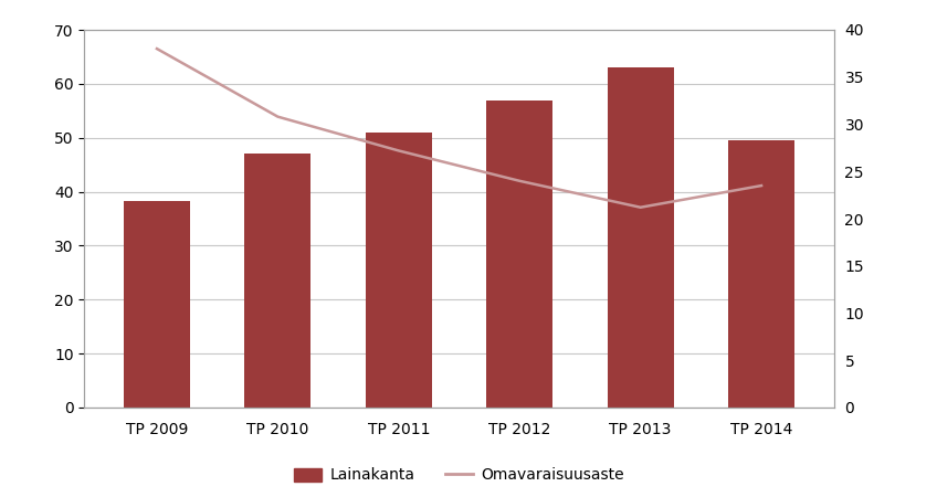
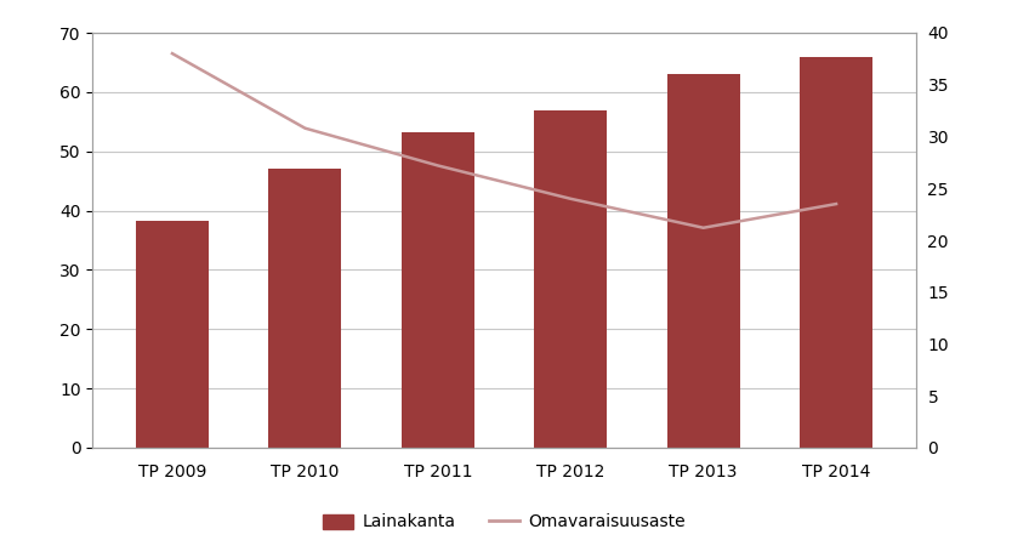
Lainakanta/TP 2011: 51.0 -> 53.2
Lainakanta/TP 2014: 49.5 -> 66.0
